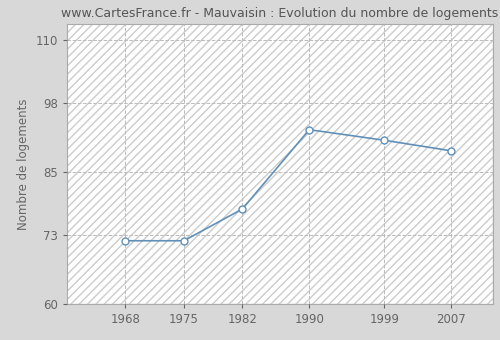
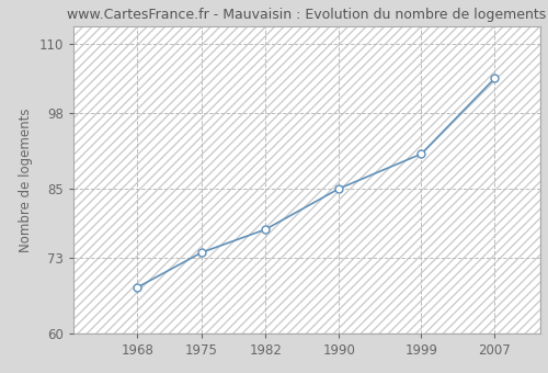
1968: 72 -> 68
1975: 72 -> 74
1990: 93 -> 85
2007: 89 -> 104
